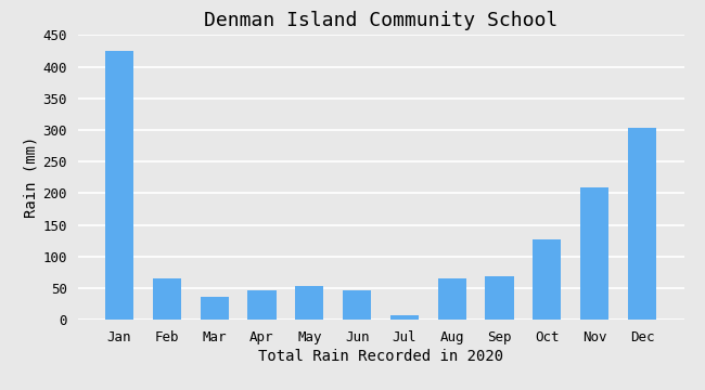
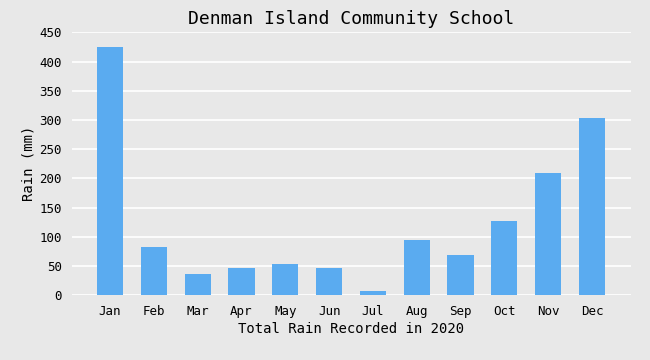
Feb: 66 -> 82
Aug: 65 -> 94
